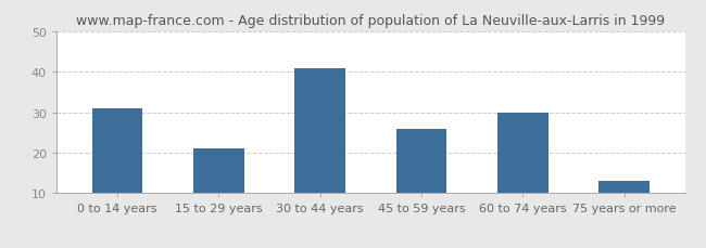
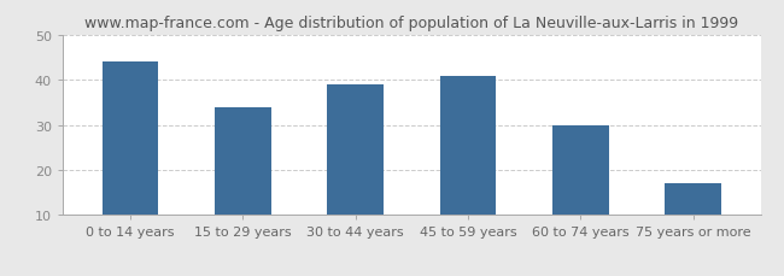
0 to 14 years: 31 -> 44
15 to 29 years: 21 -> 34
30 to 44 years: 41 -> 39
45 to 59 years: 26 -> 41
75 years or more: 13 -> 17
